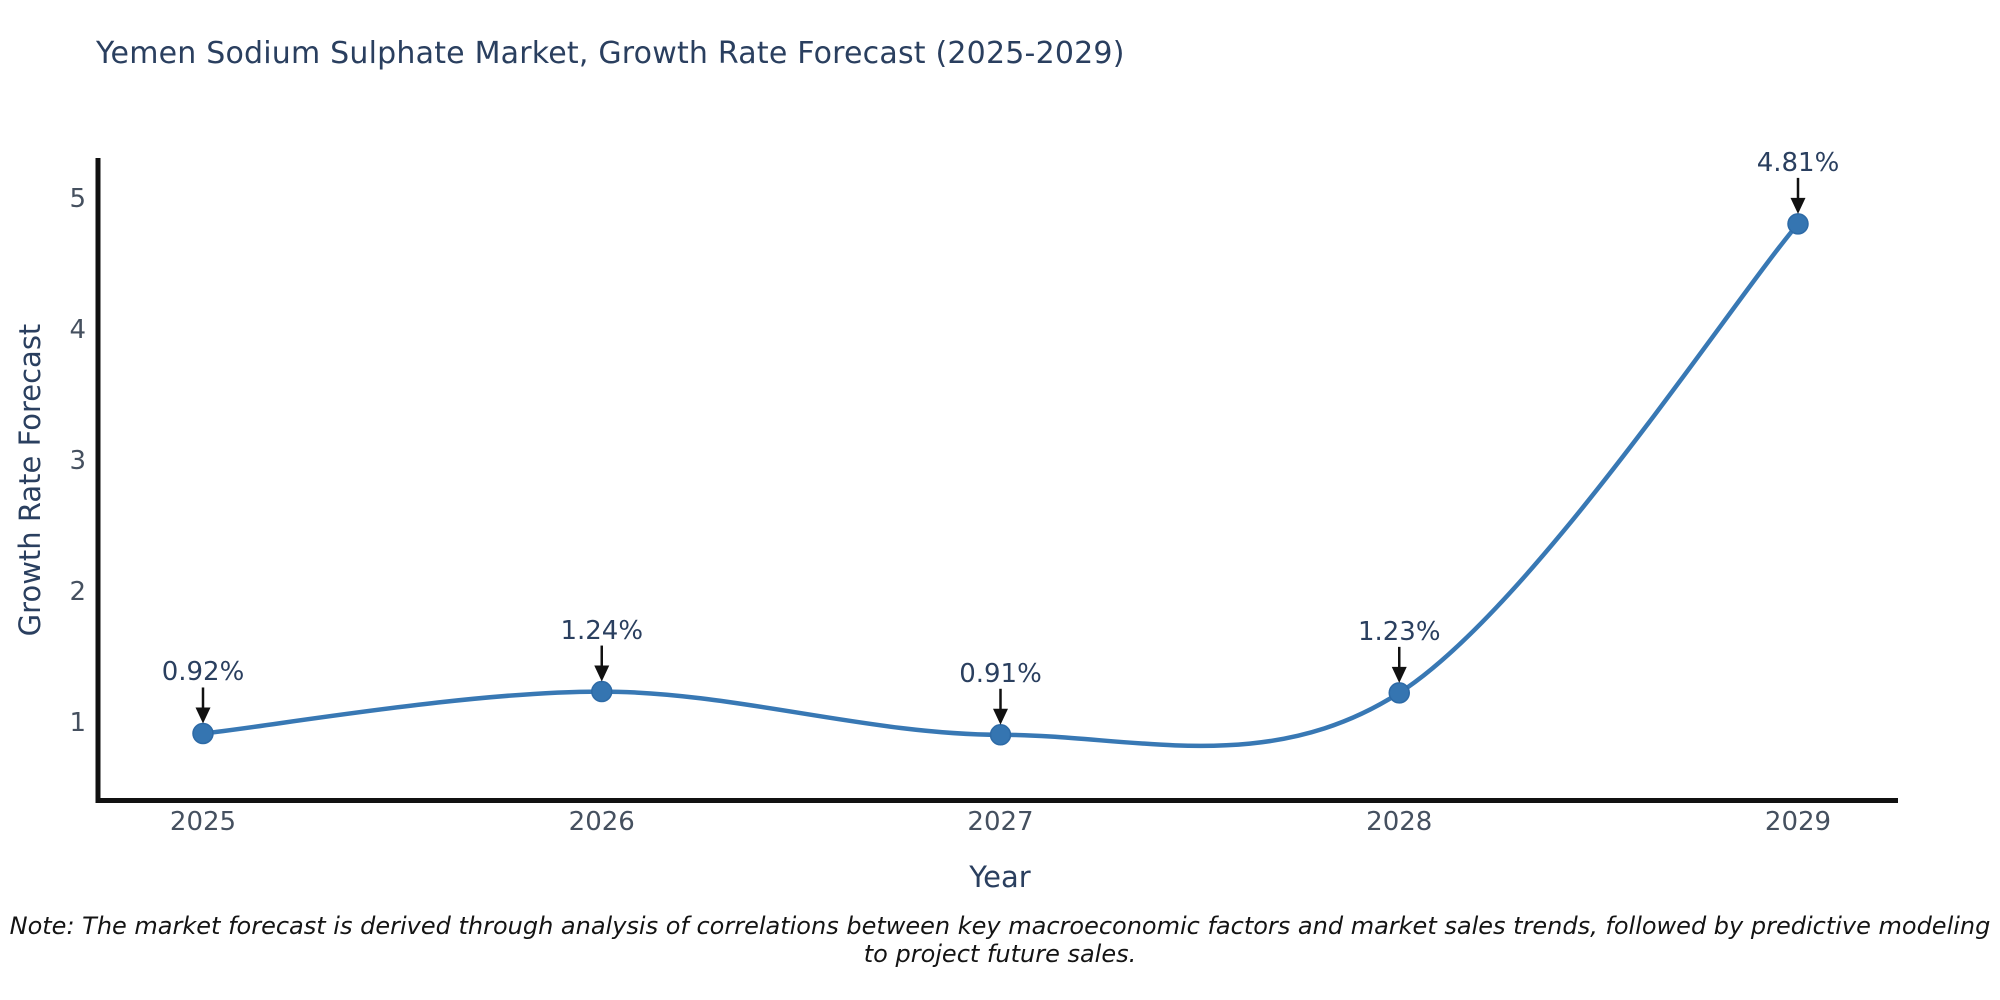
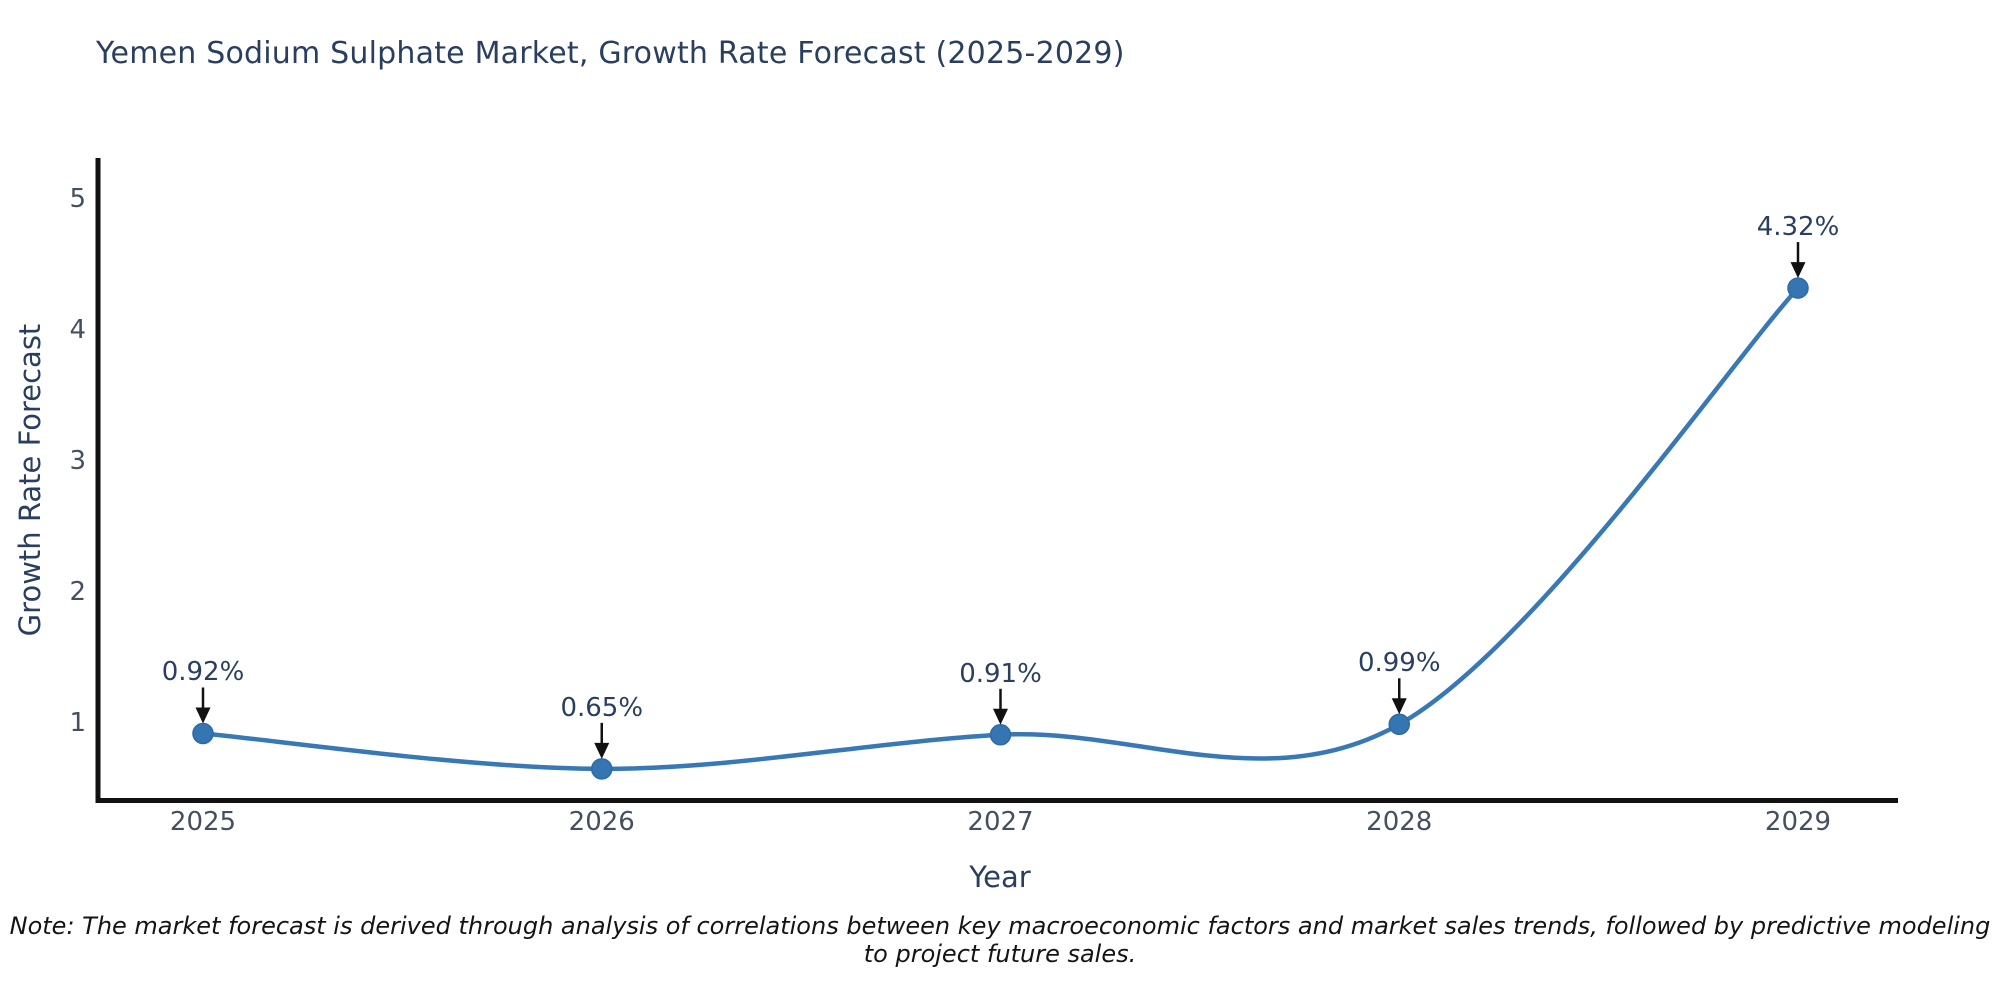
2026: 1.24% -> 0.65%
2028: 1.23% -> 0.99%
2029: 4.81% -> 4.32%
